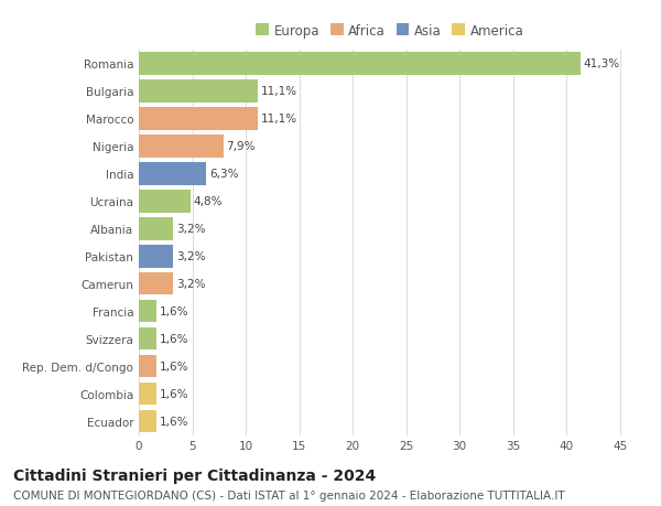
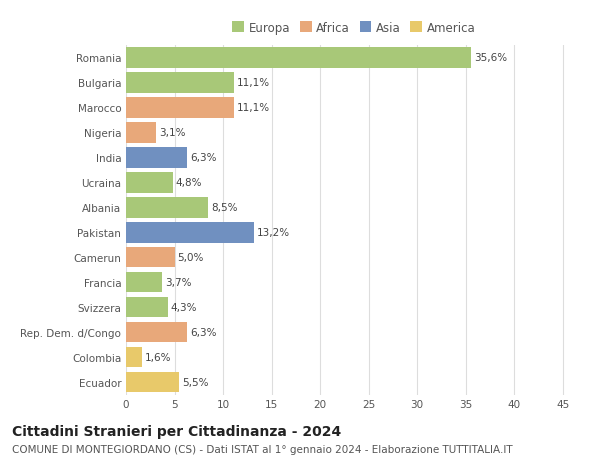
Romania: 41,3% -> 35,6%
Nigeria: 7,9% -> 3,1%
Albania: 3,2% -> 8,5%
Pakistan: 3,2% -> 13,2%
Camerun: 3,2% -> 5,0%
Francia: 1,6% -> 3,7%
Svizzera: 1,6% -> 4,3%
Rep. Dem. d/Congo: 1,6% -> 6,3%
Ecuador: 1,6% -> 5,5%
